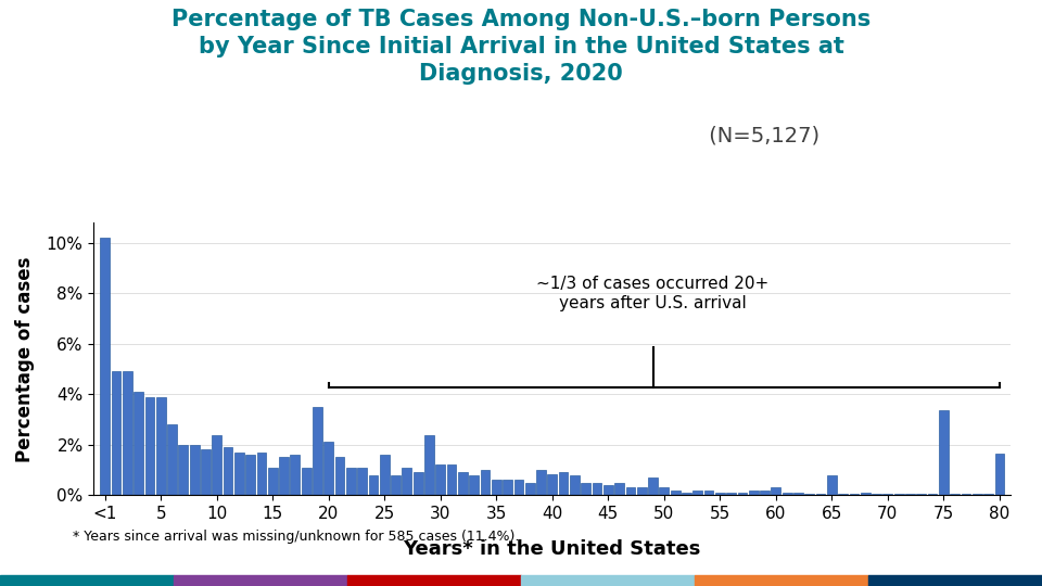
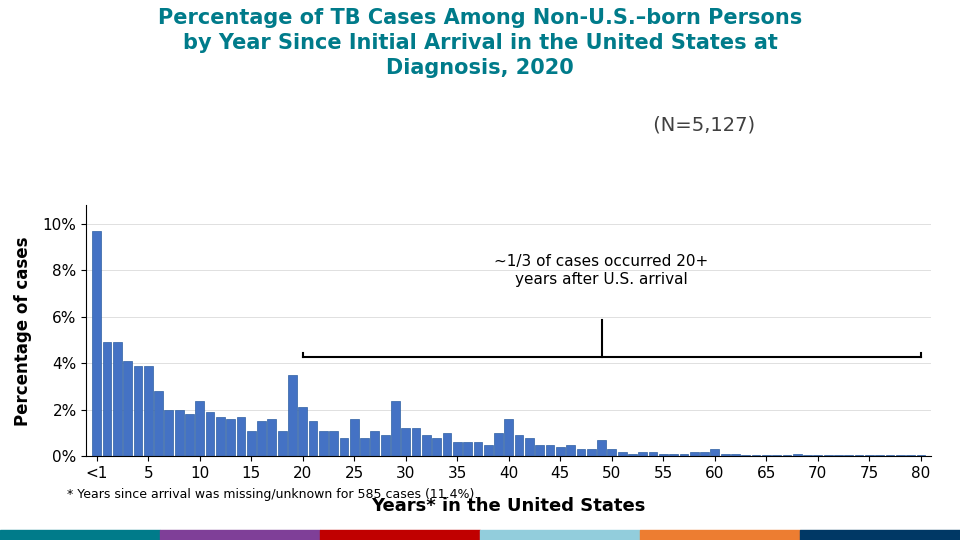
<1: 10.20% -> 9.70%
40: 0.85% -> 1.60%
65: 0.80% -> 0.05%
75: 3.35% -> 0.05%
80: 1.65% -> 0.05%
